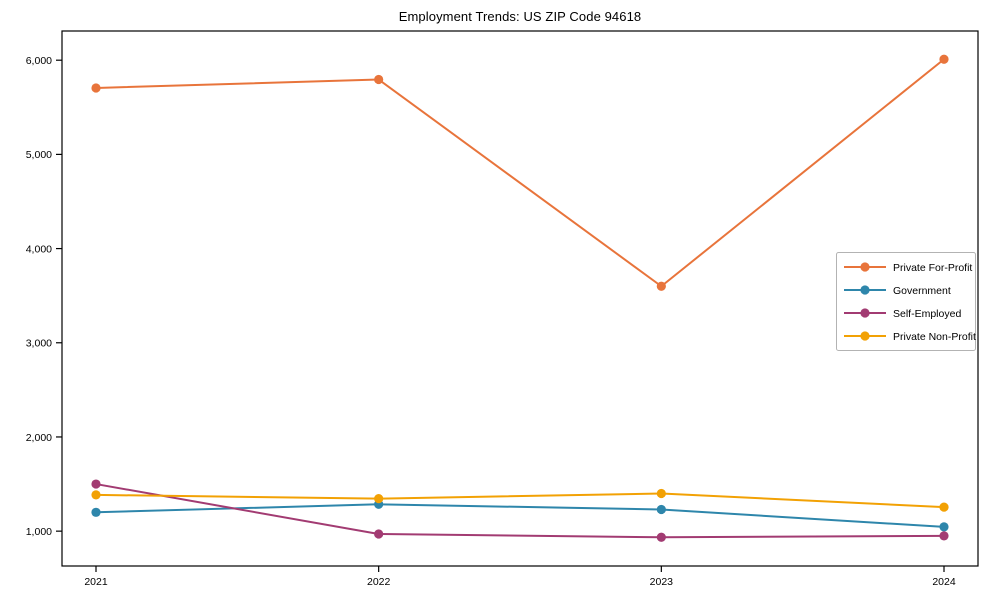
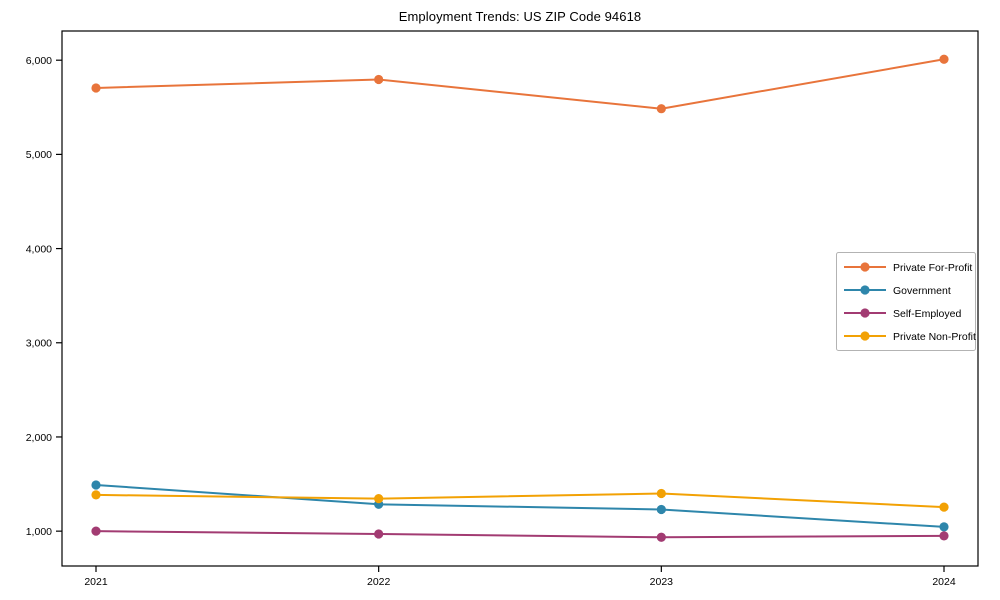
Government/2021: 1200 -> 1500
Self-Employed/2021: 1500 -> 1000
Private For-Profit/2023: 3600 -> 5500
